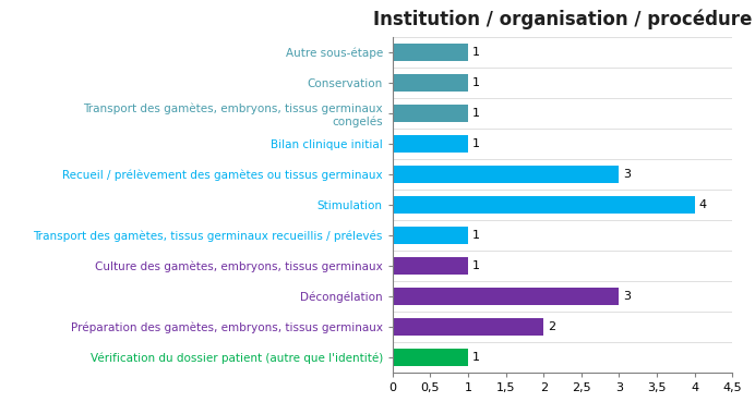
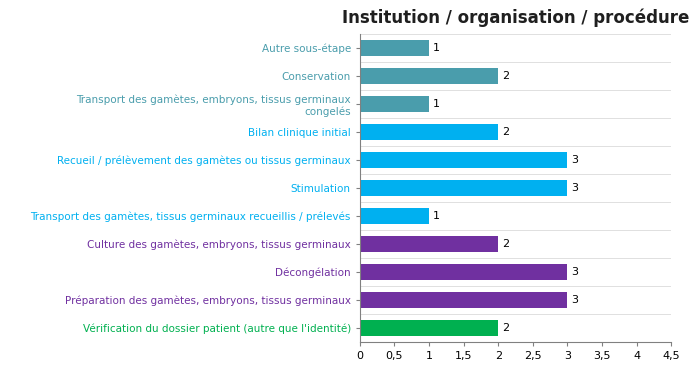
Conservation: 1 -> 2
Bilan clinique initial: 1 -> 2
Stimulation: 4 -> 3
Culture des gamètes, embryons, tissus germinaux: 1 -> 2
Préparation des gamètes, embryons, tissus germinaux: 2 -> 3
Vérification du dossier patient (autre que l'identité): 1 -> 2
